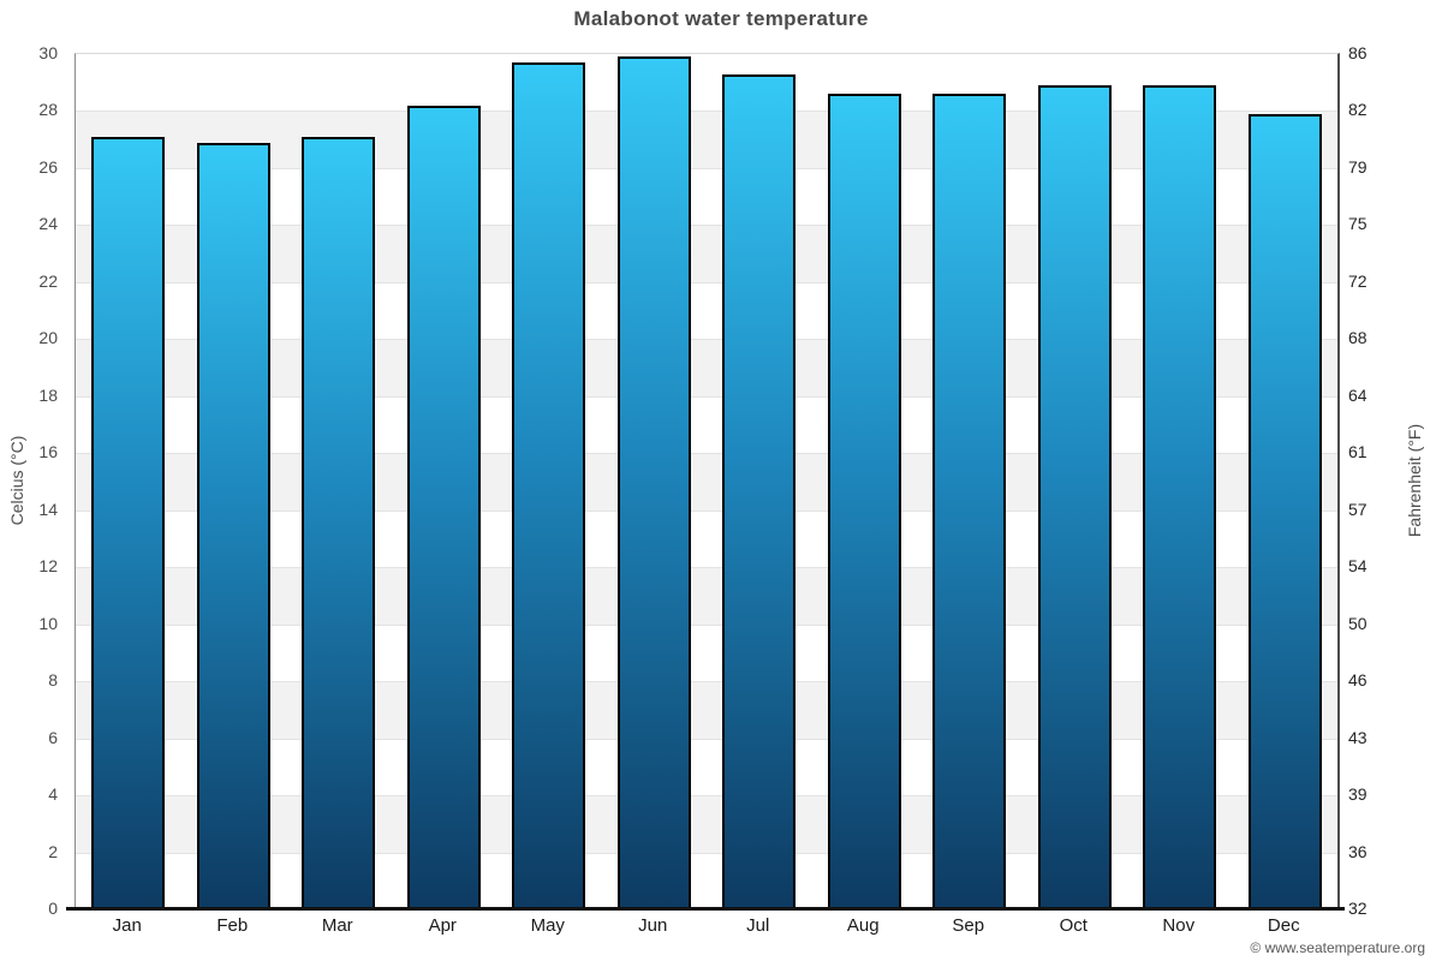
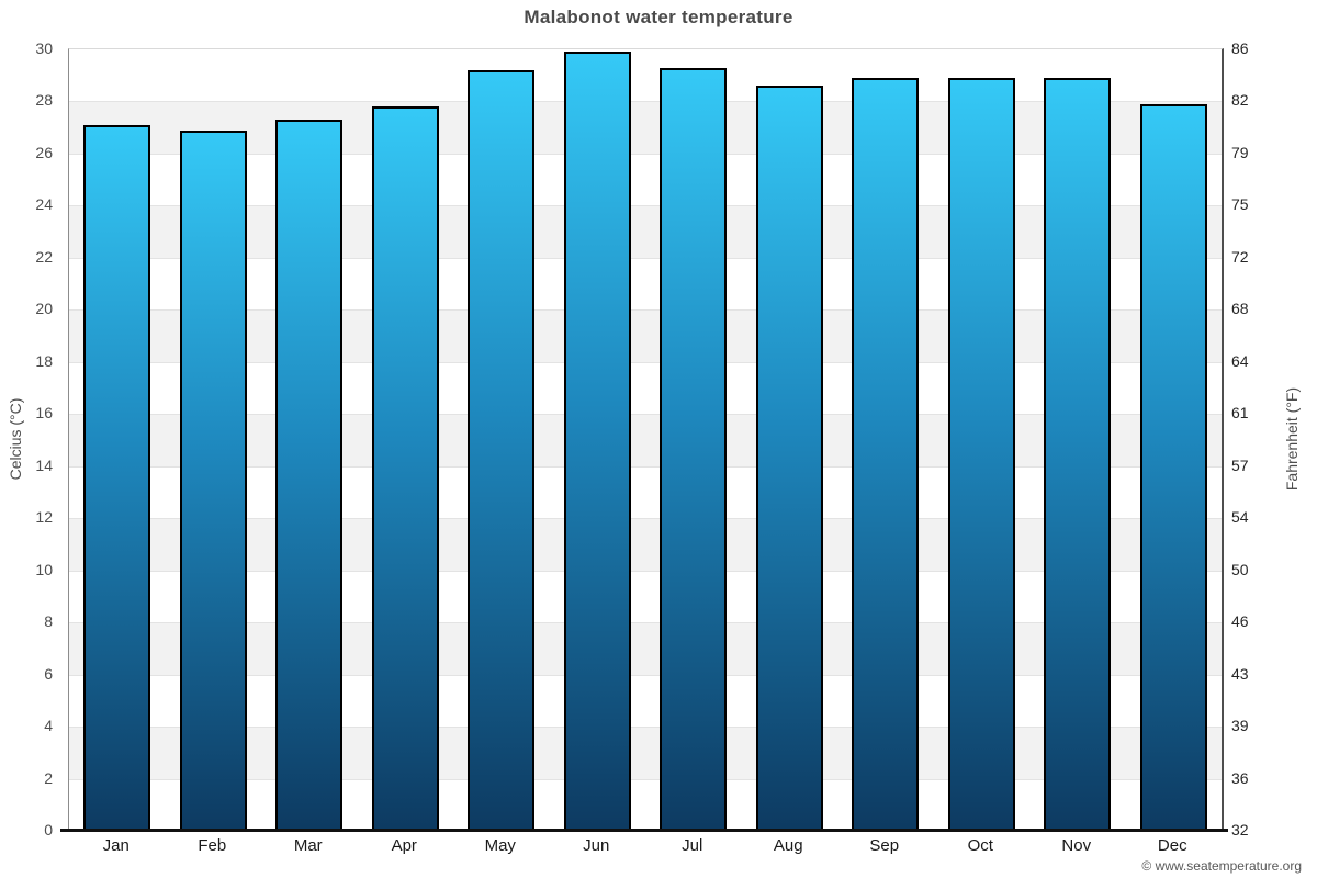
Mar: 27.1 -> 27.3
Apr: 28.2 -> 27.8
May: 29.7 -> 29.2
Sep: 28.6 -> 28.9
